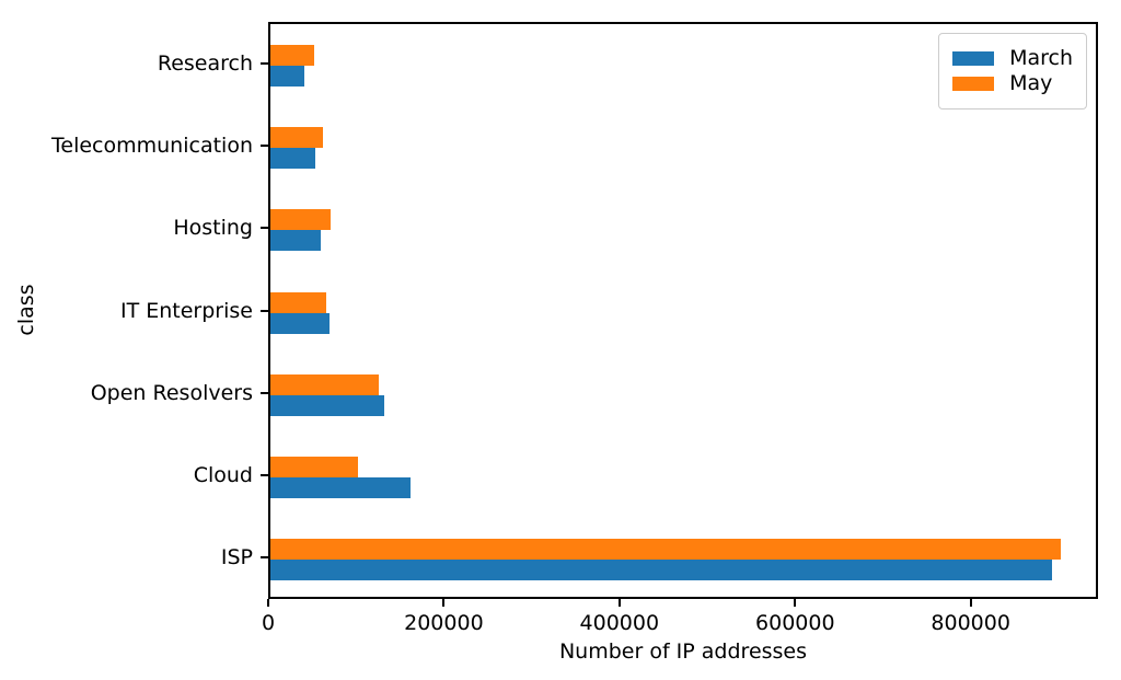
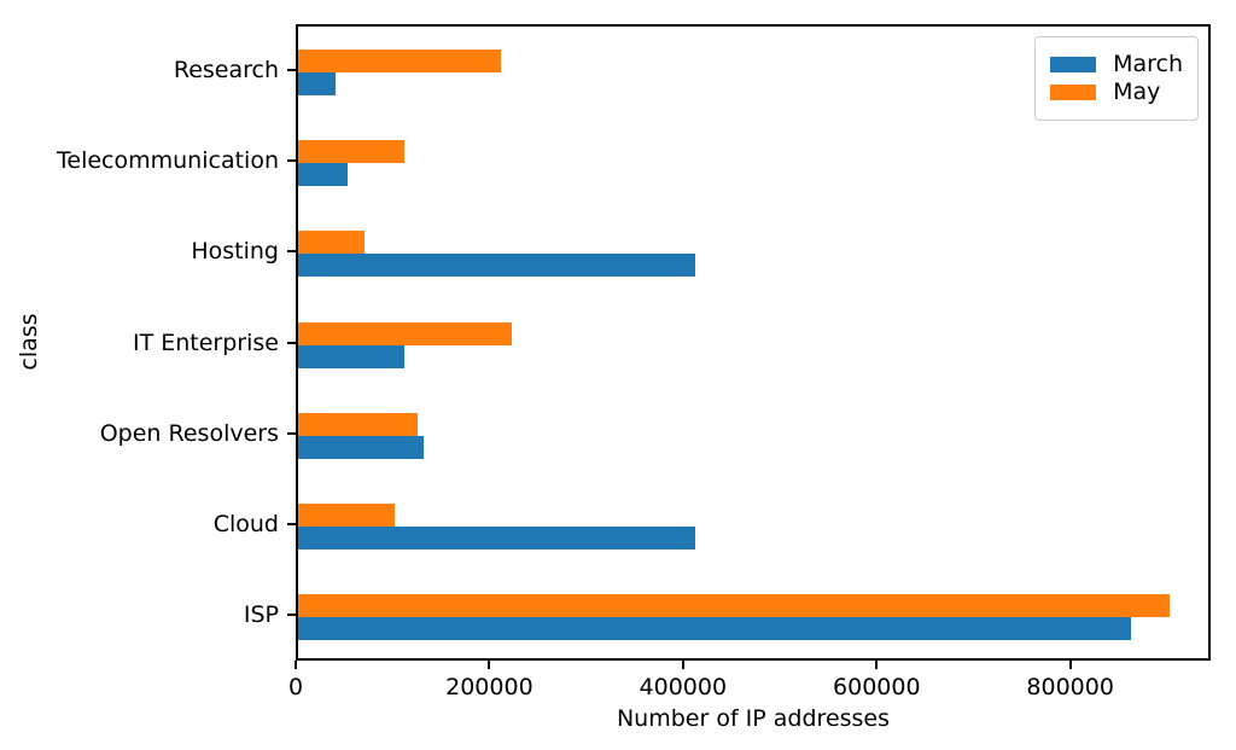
May/Research: 50000 -> 210000
May/Telecommunication: 60000 -> 110000
March/Hosting: 60000 -> 410000
March/IT Enterprise: 70000 -> 110000
May/IT Enterprise: 60000 -> 220000
March/Cloud: 160000 -> 410000
March/ISP: 890000 -> 860000
